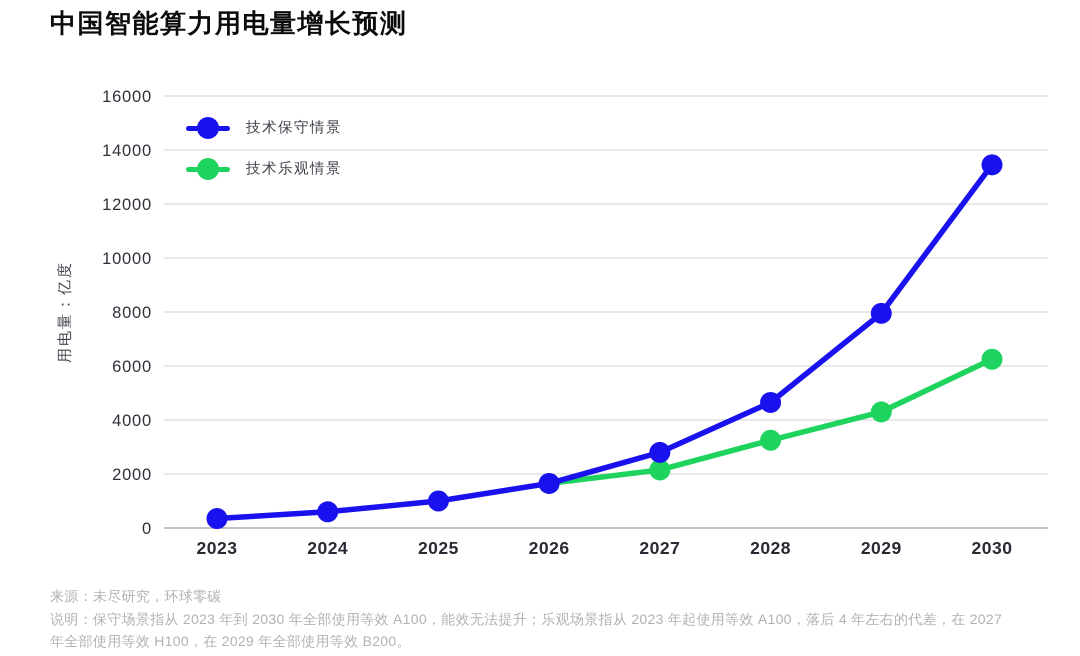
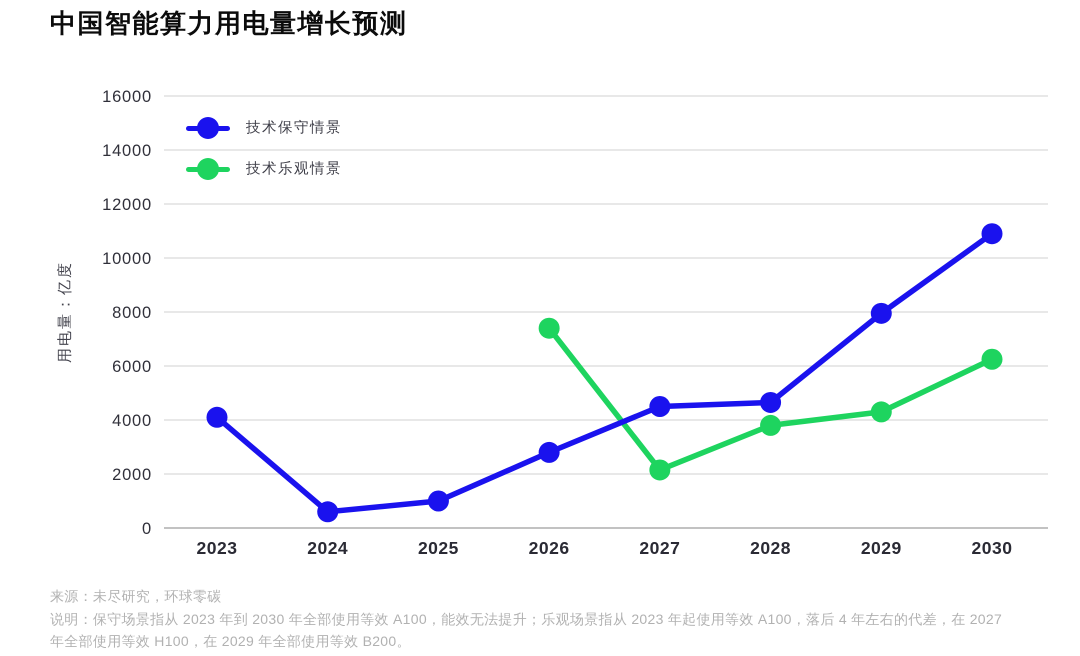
技术保守情景/2023: 400 -> 4100
技术保守情景/2026: 1600 -> 2800
技术乐观情景/2026: 1600 -> 7400
技术保守情景/2027: 2800 -> 4500
技术乐观情景/2028: 3200 -> 3800
技术保守情景/2030: 13400 -> 10900
